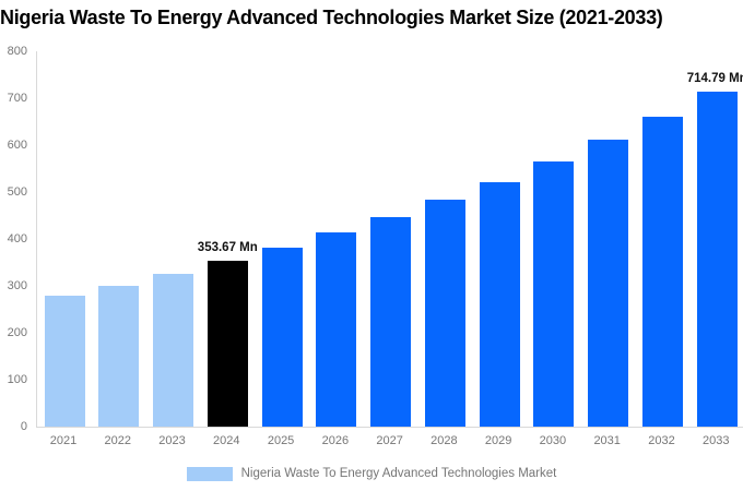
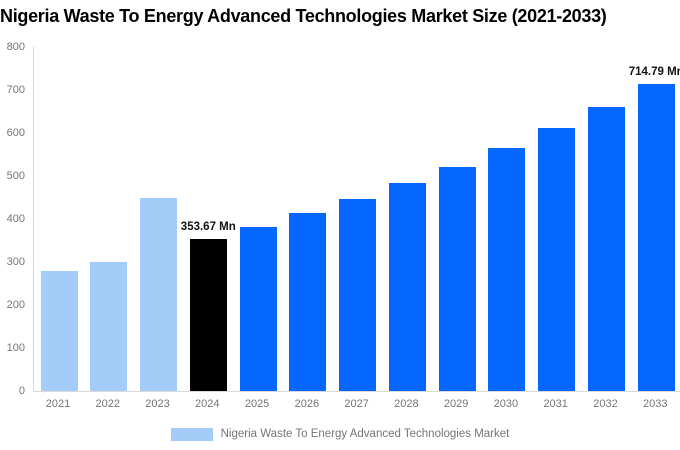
2023: 320 -> 450
